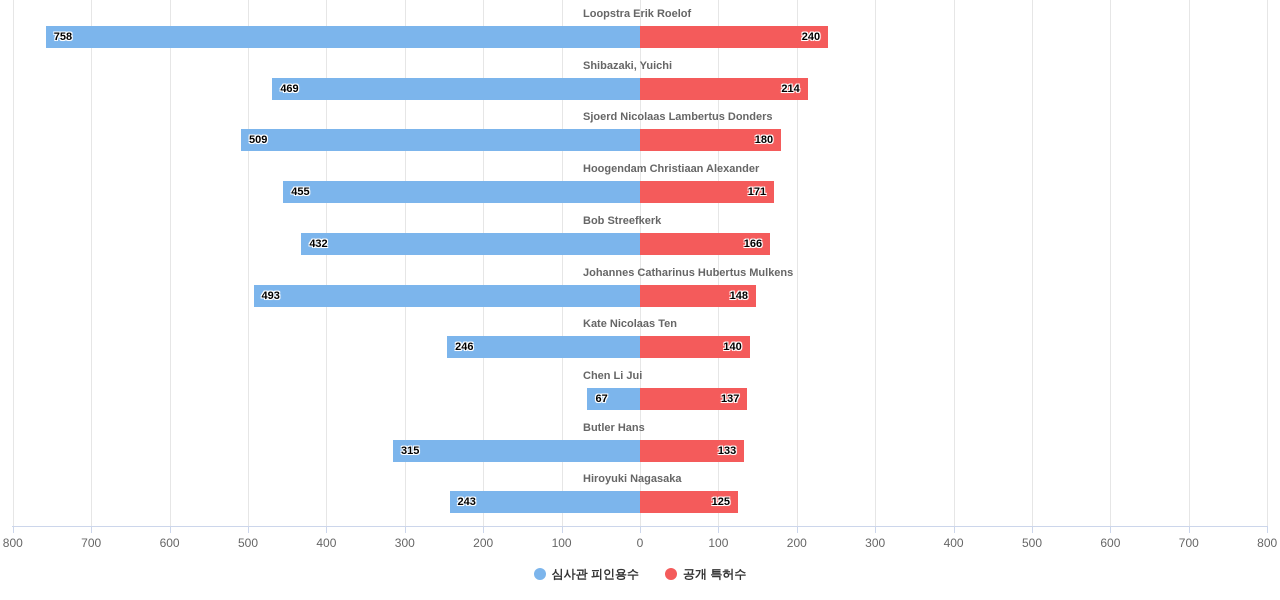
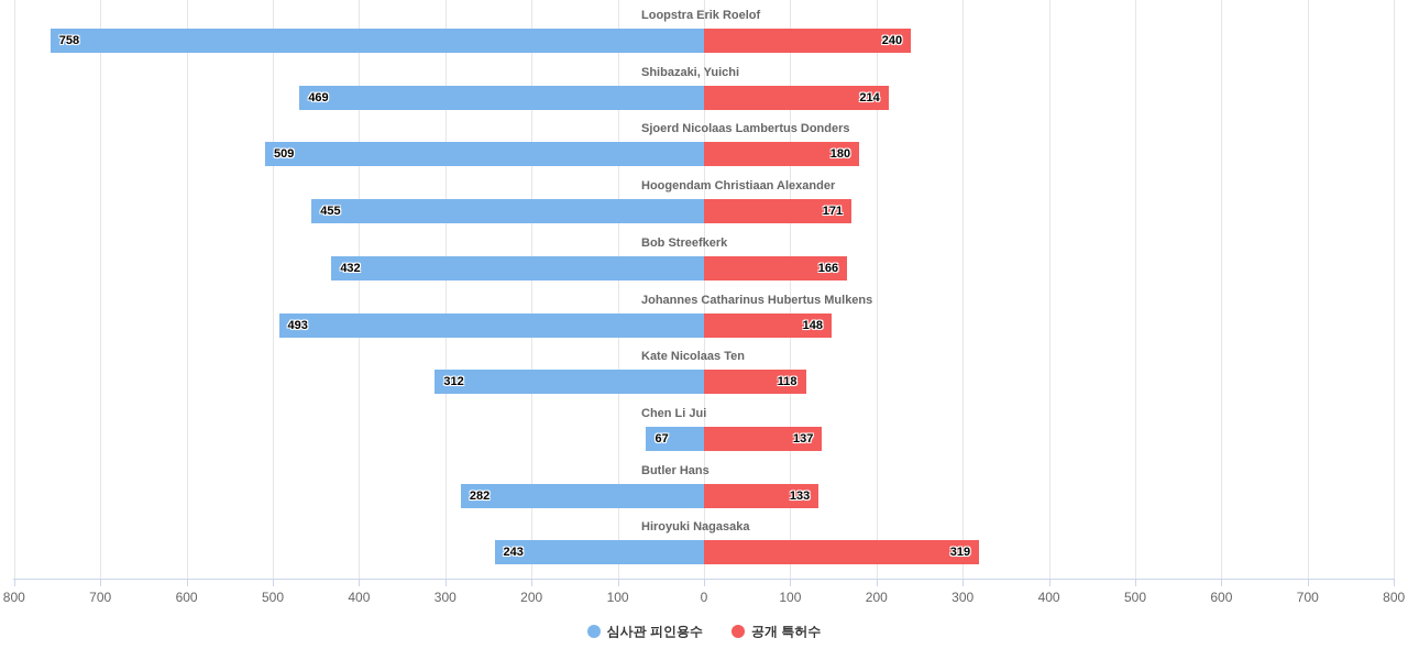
심사관 피인용수/Kate Nicolaas Ten: 246 -> 312
공개 특허수/Kate Nicolaas Ten: 140 -> 118
심사관 피인용수/Butler Hans: 315 -> 282
공개 특허수/Hiroyuki Nagasaka: 125 -> 319
